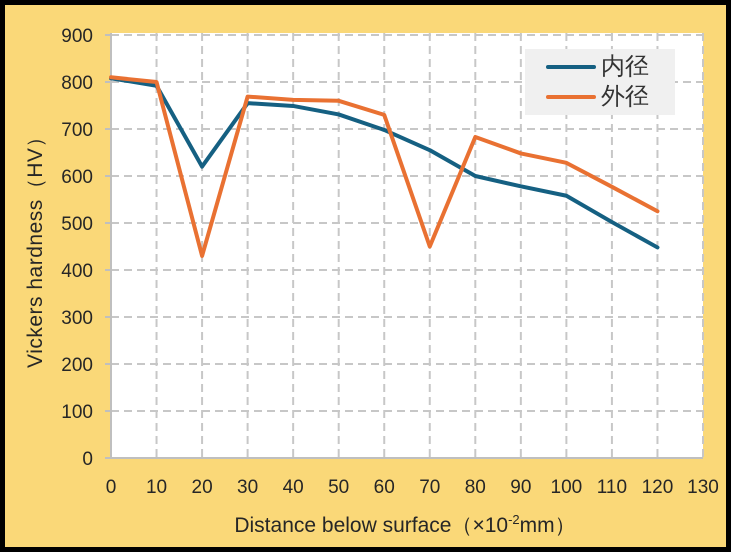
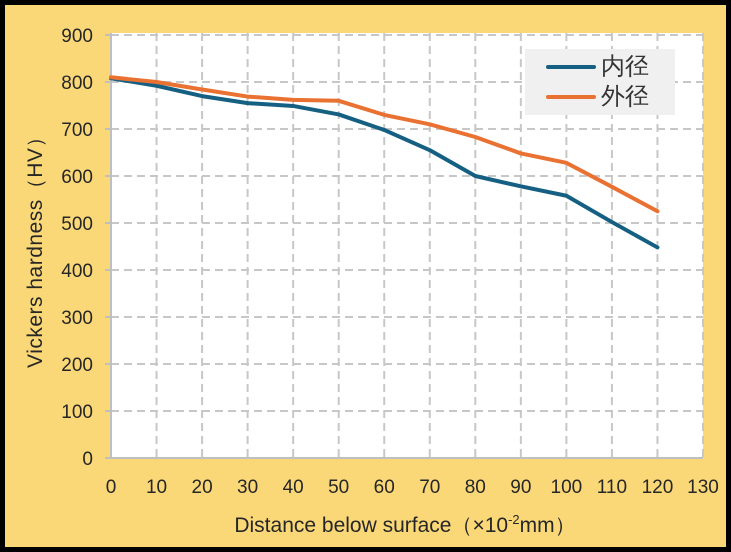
内径/20: 620 -> 770
外径/20: 430 -> 780
外径/70: 450 -> 710
